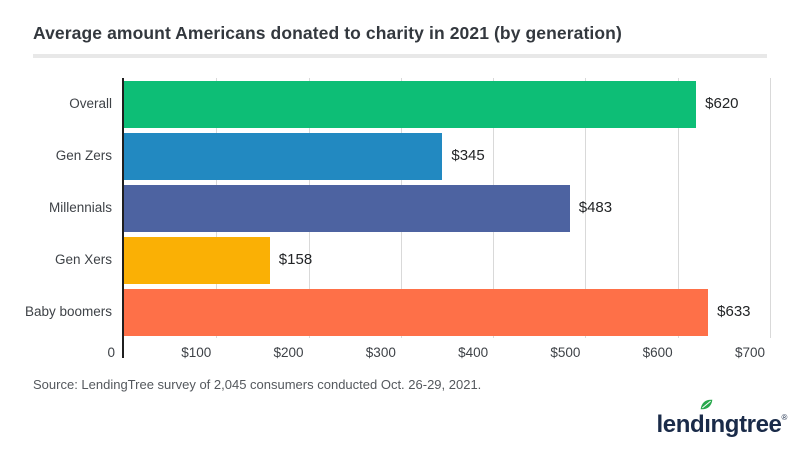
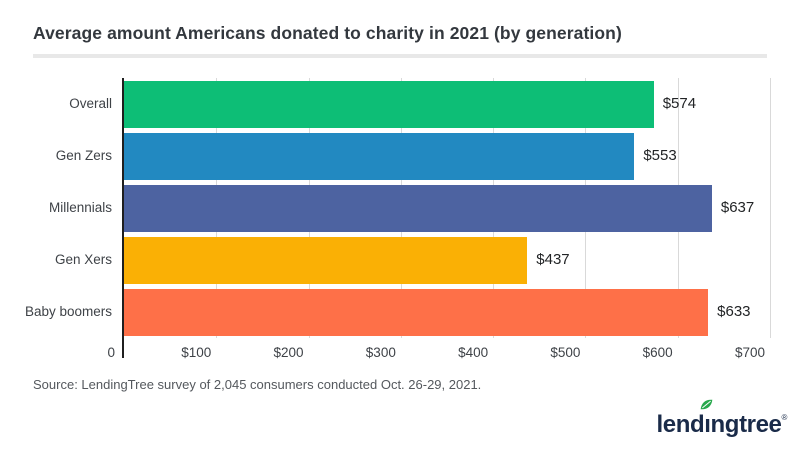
Overall: $620 -> $574
Gen Zers: $345 -> $553
Millennials: $483 -> $637
Gen Xers: $158 -> $437
